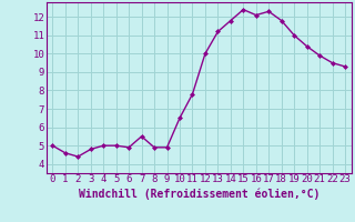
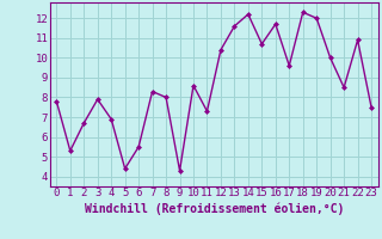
0: 5.0 -> 7.8
1: 4.6 -> 5.3
2: 4.4 -> 6.7
3: 4.8 -> 7.9
4: 5.0 -> 6.9
5: 5.0 -> 4.4
6: 4.9 -> 5.5
7: 5.5 -> 8.3
8: 4.9 -> 8.0
9: 4.9 -> 4.3
10: 6.5 -> 8.6
11: 7.8 -> 7.3
12: 10.0 -> 10.4
13: 11.2 -> 11.6
14: 11.8 -> 12.2
15: 12.4 -> 10.7
16: 12.1 -> 11.7
17: 12.3 -> 9.6
18: 11.8 -> 12.3
19: 11.0 -> 12.0
20: 10.4 -> 10.0
21: 9.9 -> 8.5
22: 9.5 -> 10.9
23: 9.3 -> 7.5
